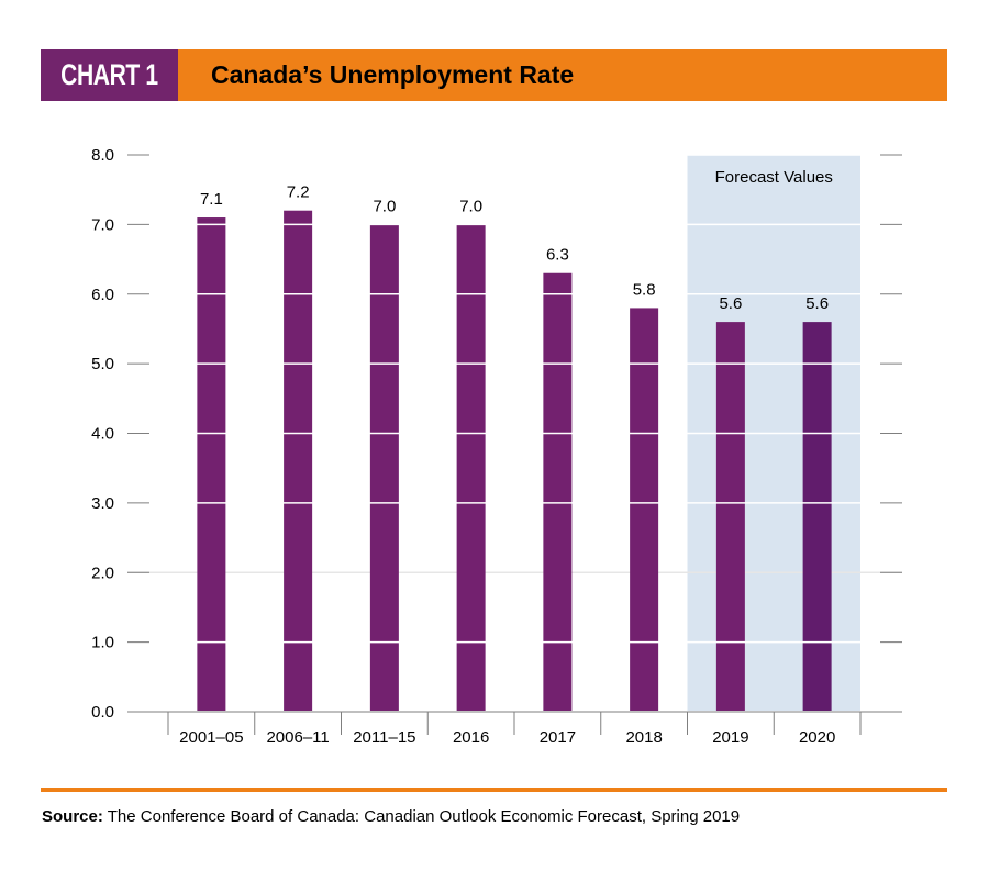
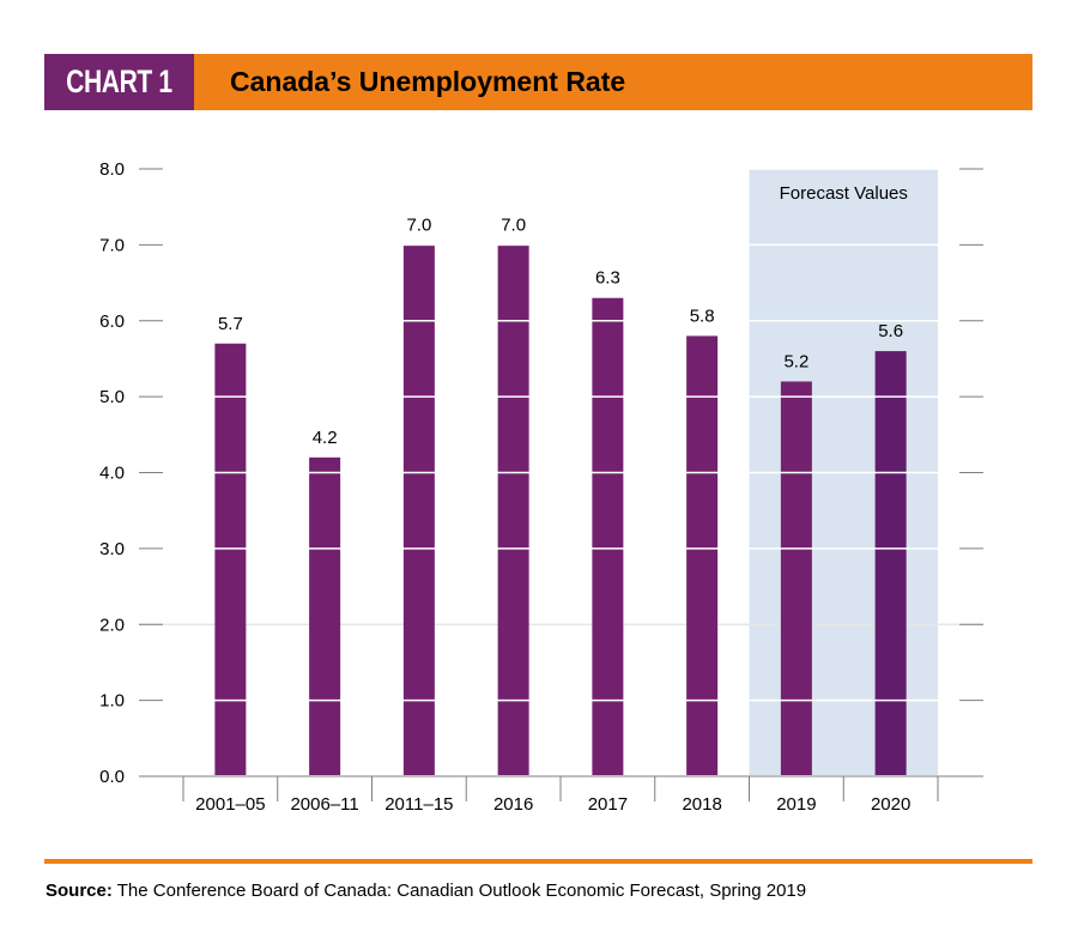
2001–05: 7.1 -> 5.7
2006–11: 7.2 -> 4.2
2019: 5.6 -> 5.2
